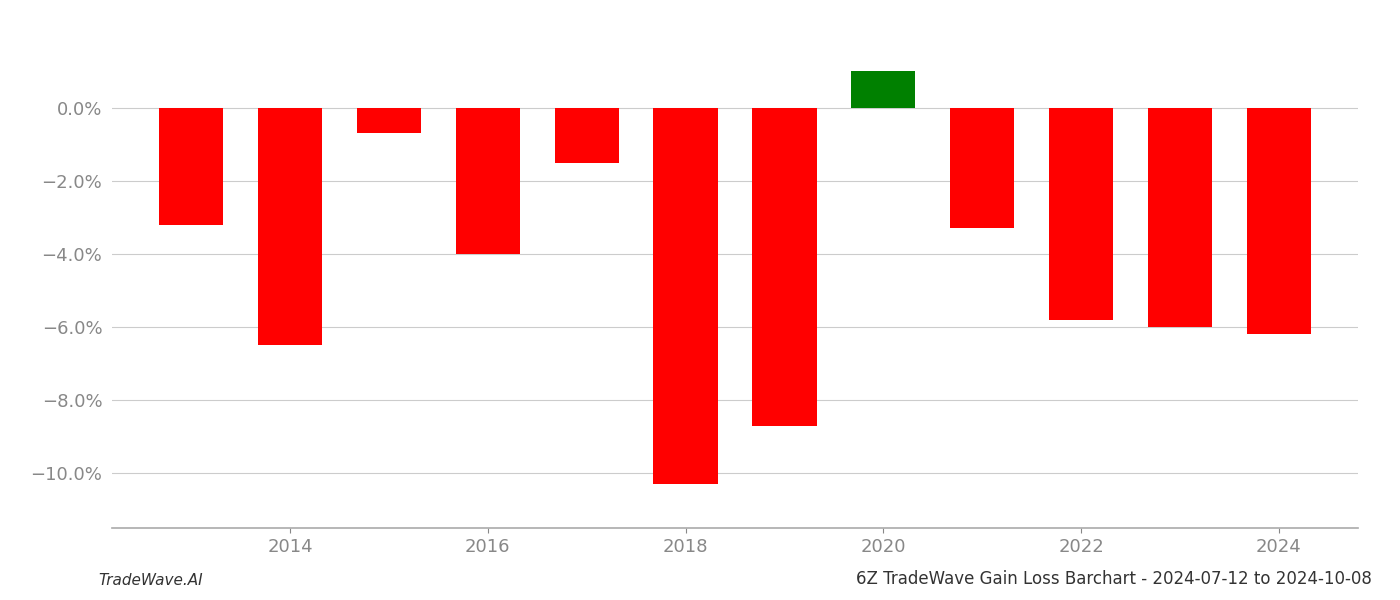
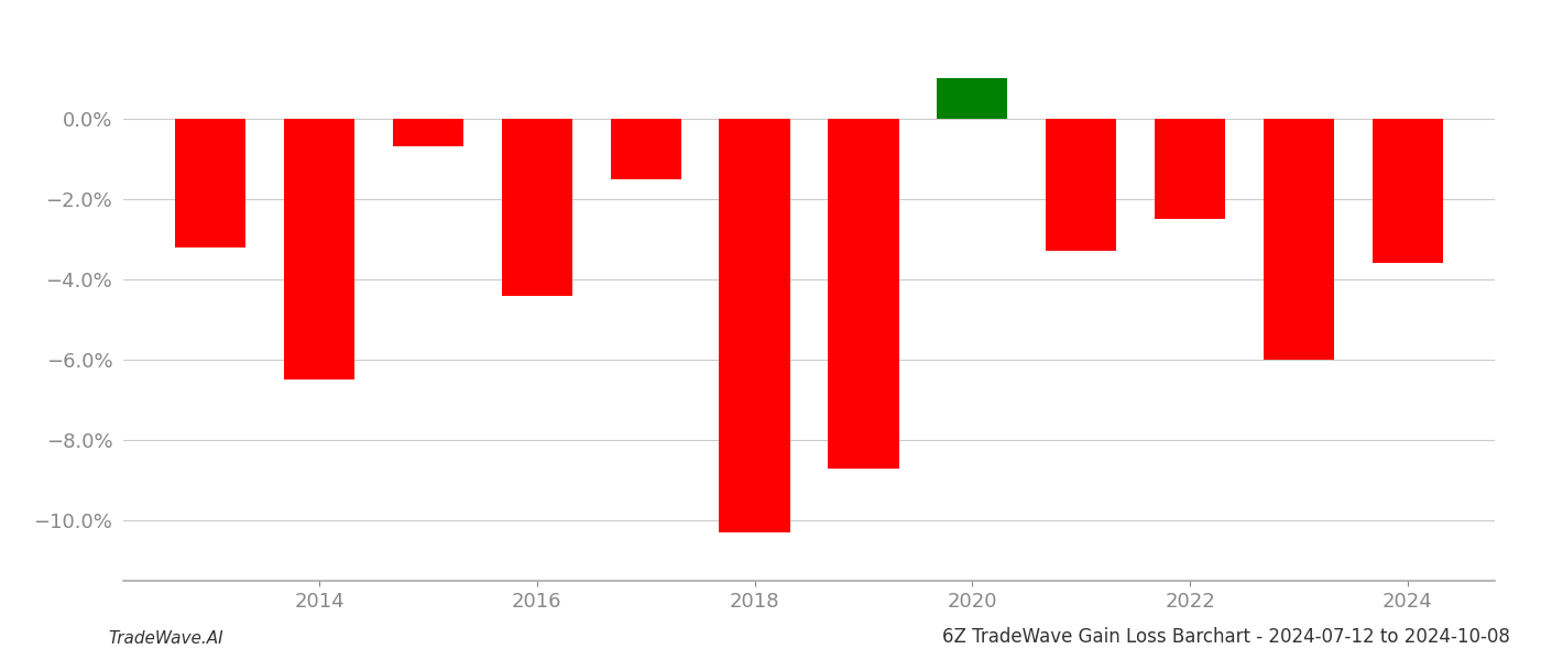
2016: -4.0% -> -4.4%
2022: -5.8% -> -2.5%
2024: -6.2% -> -3.6%
